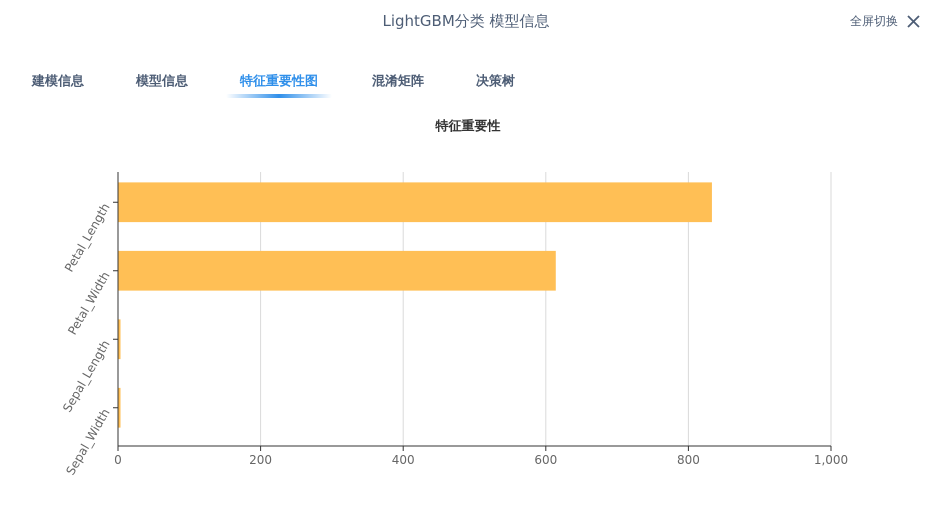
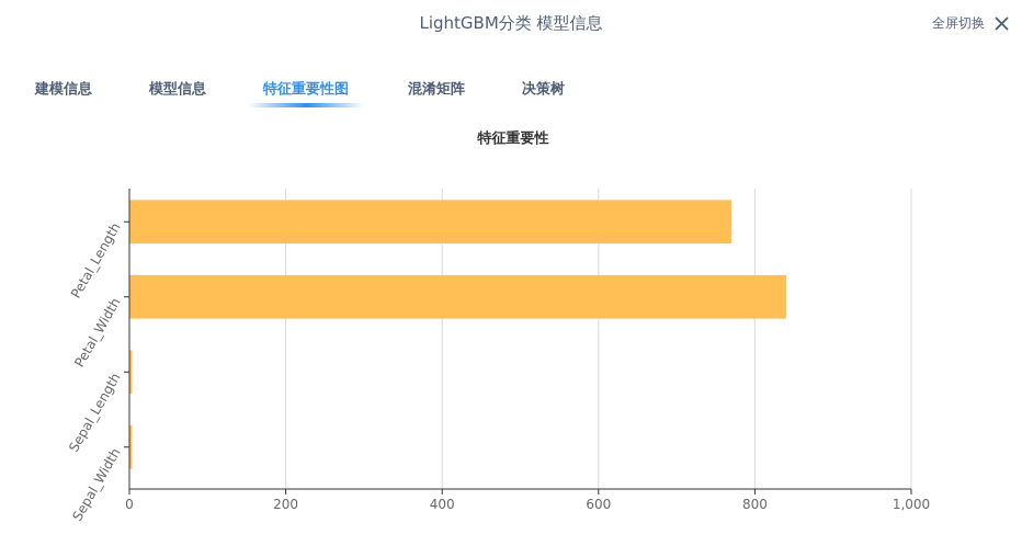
Petal_Length: 830 -> 770
Petal_Width: 610 -> 840
